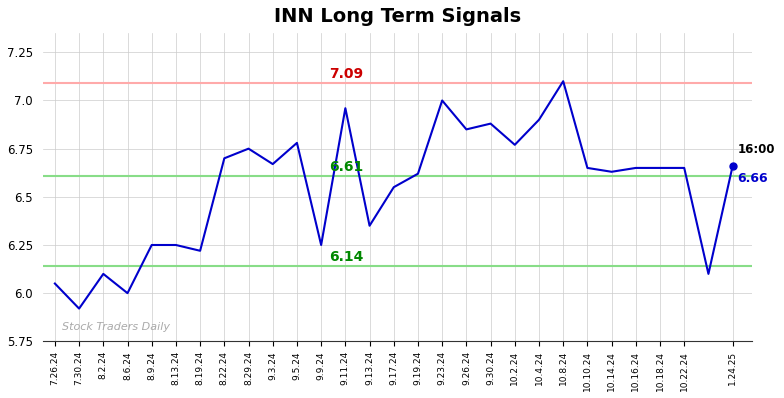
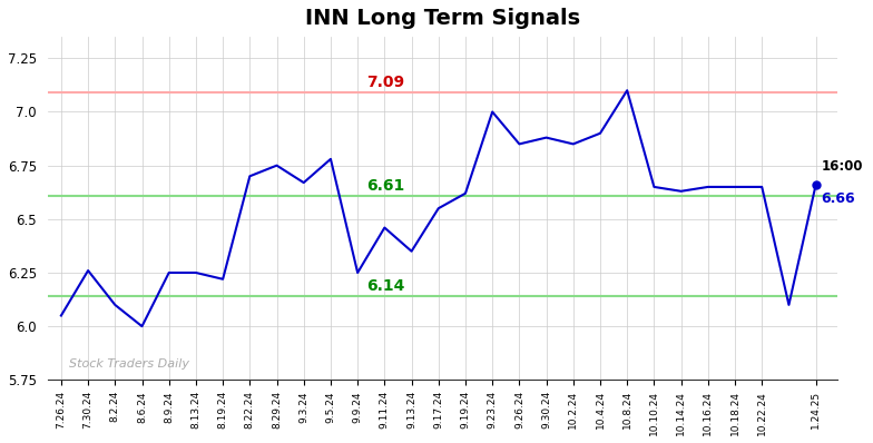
7.30.24: 5.92 -> 6.26
9.11.24: 6.96 -> 6.46
10.2.24: 6.77 -> 6.85
